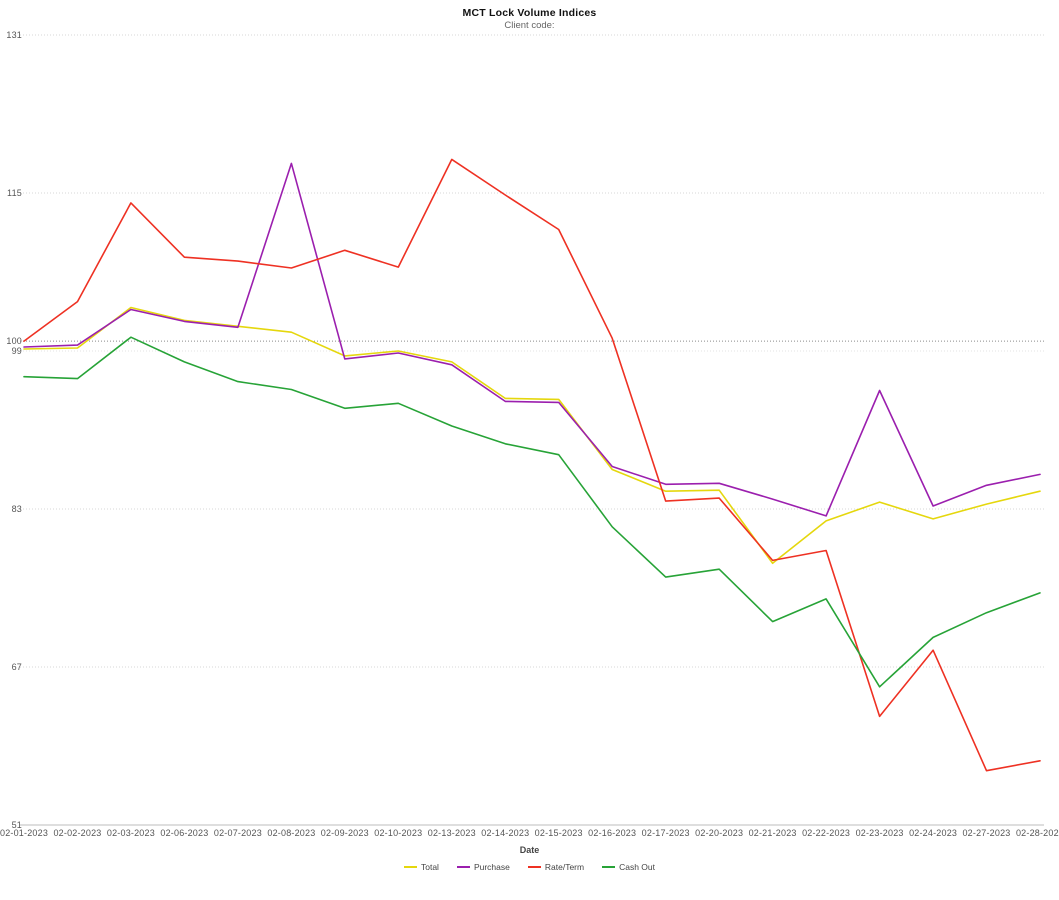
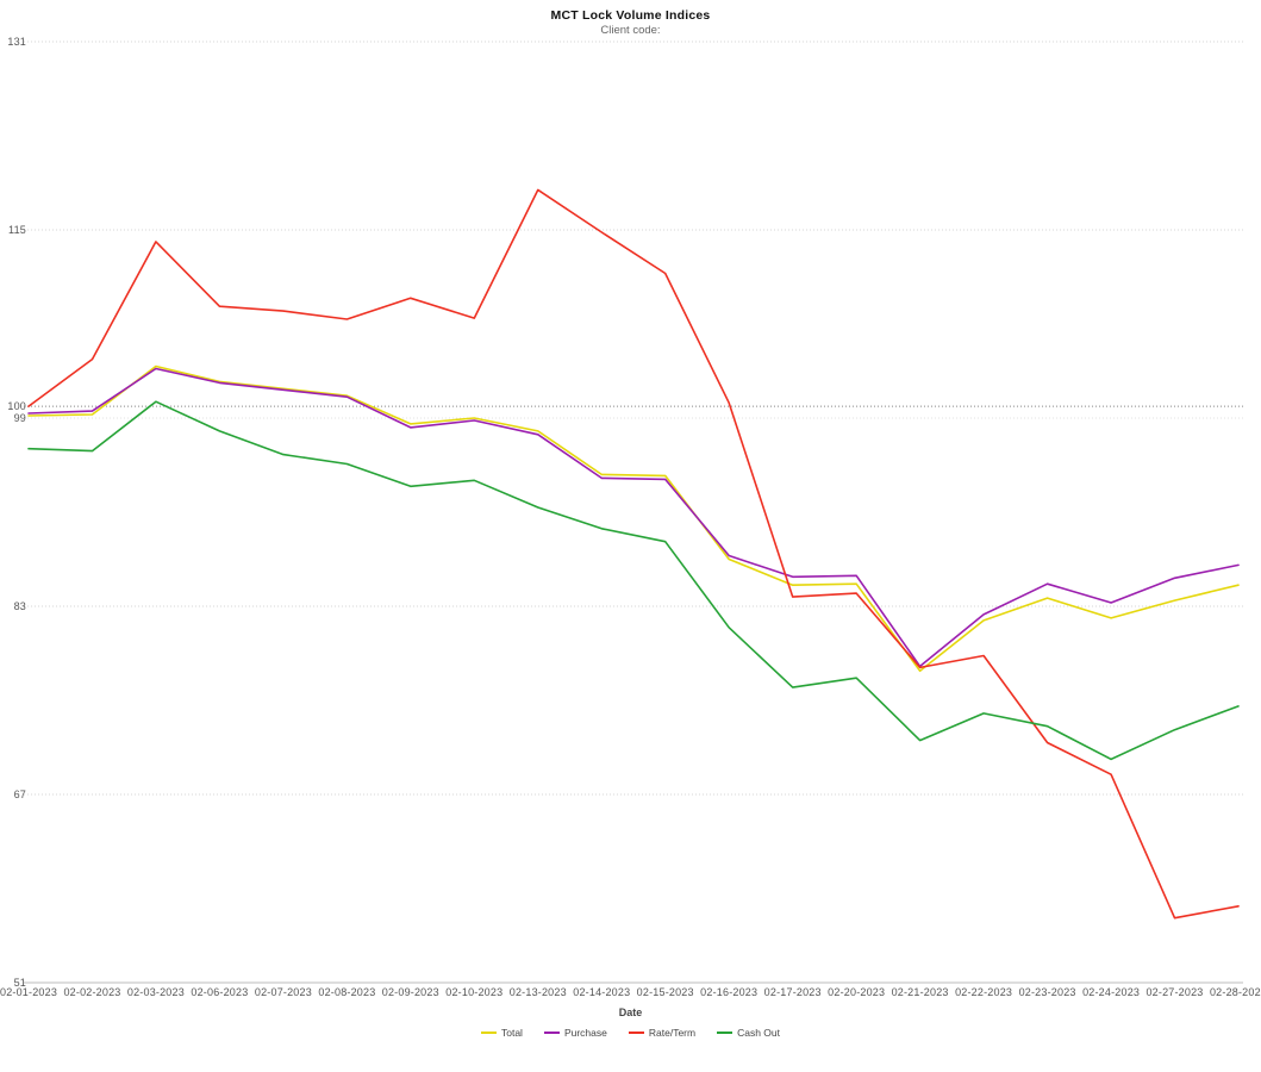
Purchase/02-08-2023: 118 -> 101
Purchase/02-21-2023: 84 -> 78
Purchase/02-23-2023: 95 -> 85
Rate/Term/02-23-2023: 62 -> 71
Cash Out/02-23-2023: 65 -> 73
